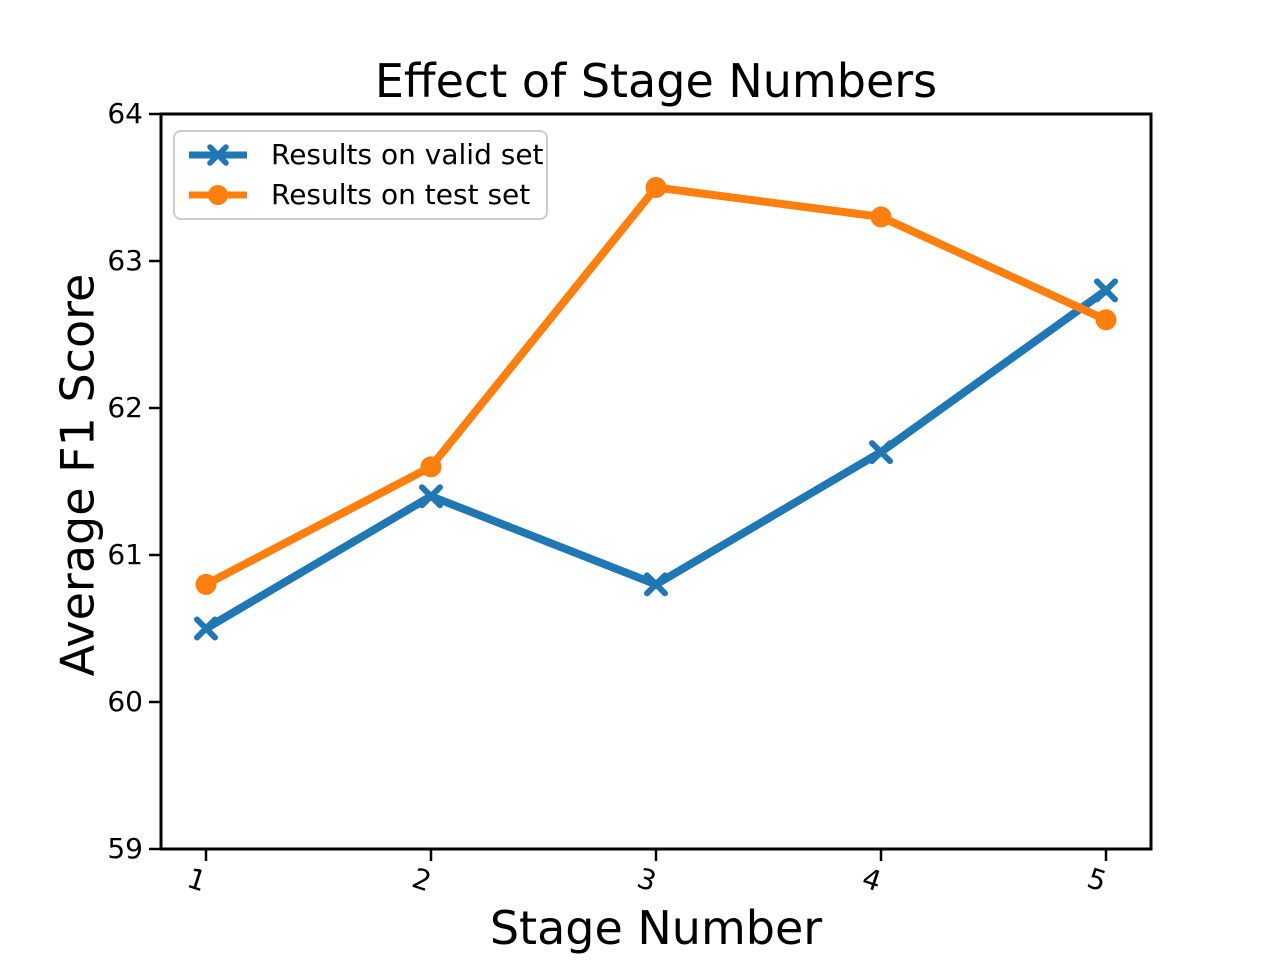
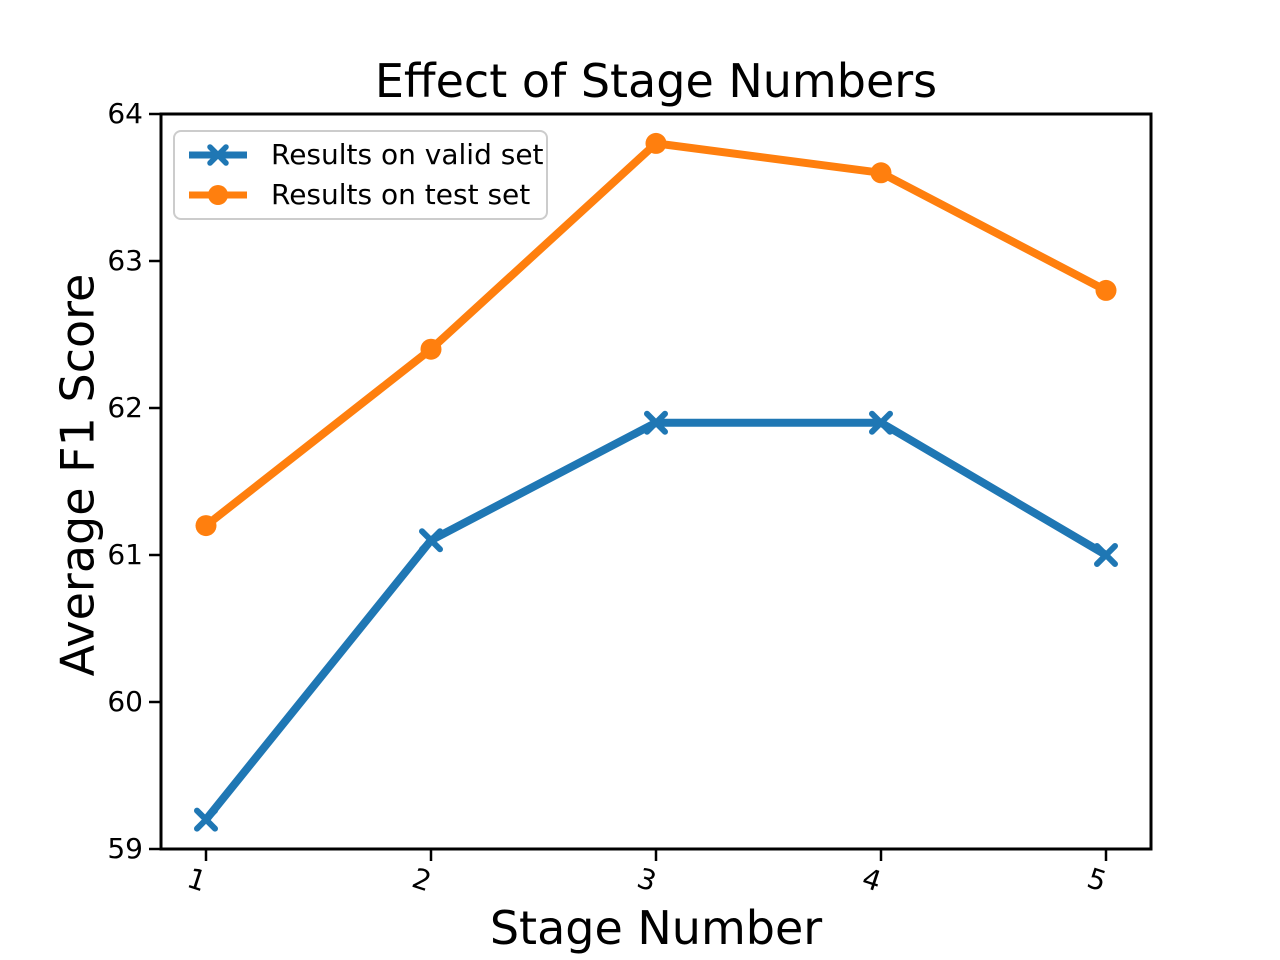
Results on valid set/1: 60.5 -> 59.2
Results on test set/1: 60.8 -> 61.2
Results on valid set/2: 61.4 -> 61.1
Results on test set/2: 61.6 -> 62.4
Results on valid set/3: 60.8 -> 61.9
Results on test set/3: 63.5 -> 63.8
Results on valid set/4: 61.7 -> 61.9
Results on test set/4: 63.3 -> 63.6
Results on valid set/5: 62.8 -> 61.0
Results on test set/5: 62.6 -> 62.8
